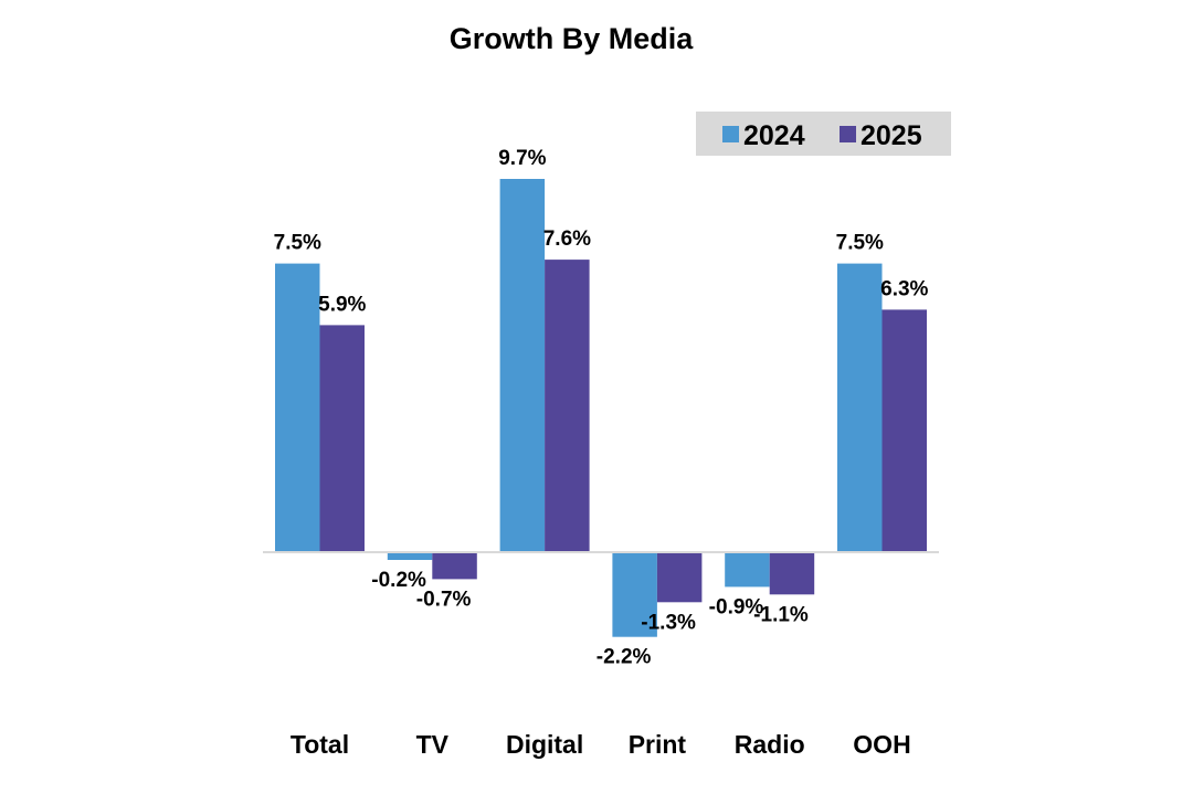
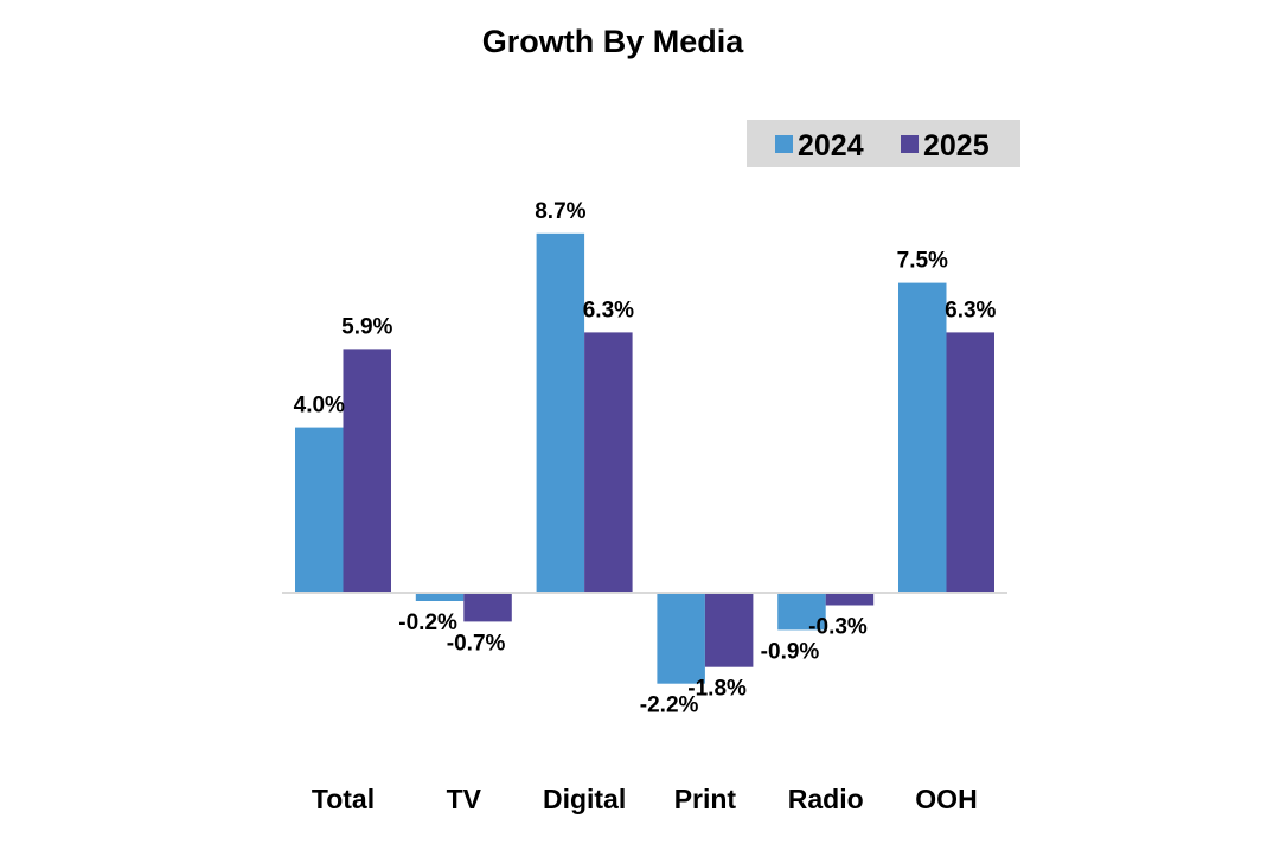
2024/Total: 7.5% -> 4.0%
2024/Digital: 9.7% -> 8.7%
2025/Digital: 7.6% -> 6.3%
2025/Print: -1.3% -> -1.8%
2025/Radio: -1.1% -> -0.3%
